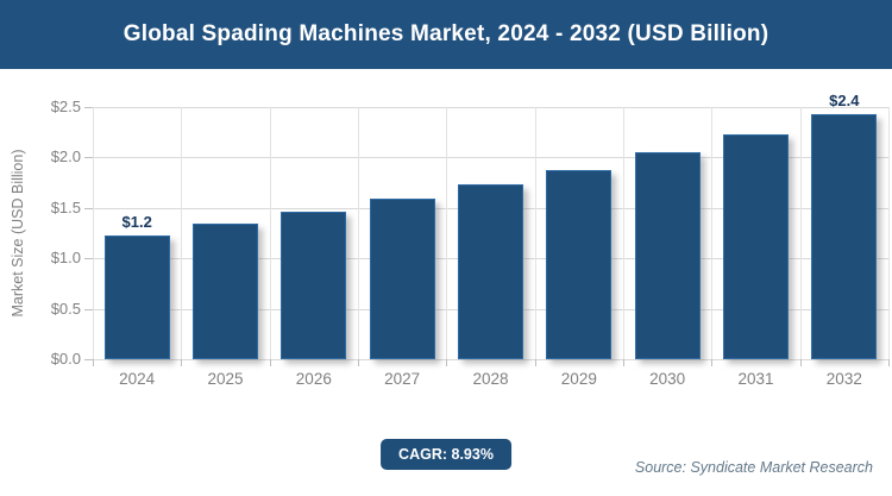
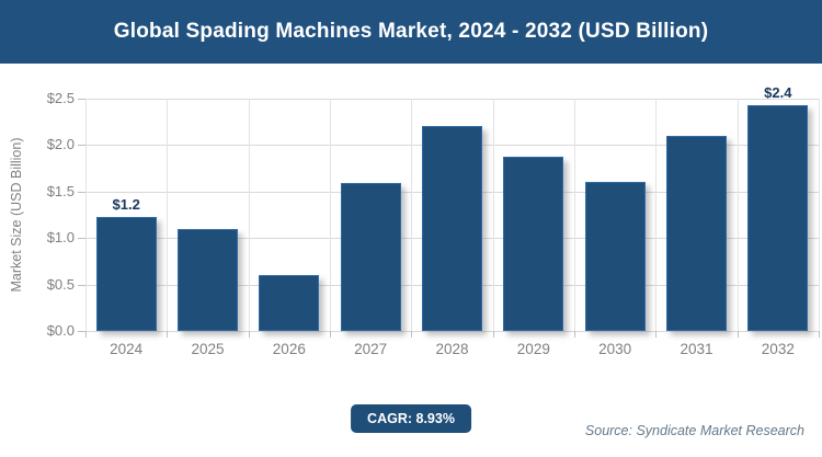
2025: $1.3 -> $1.1
2026: $1.5 -> $0.6
2028: $1.7 -> $2.2
2030: $2.0 -> $1.6
2031: $2.2 -> $2.1
